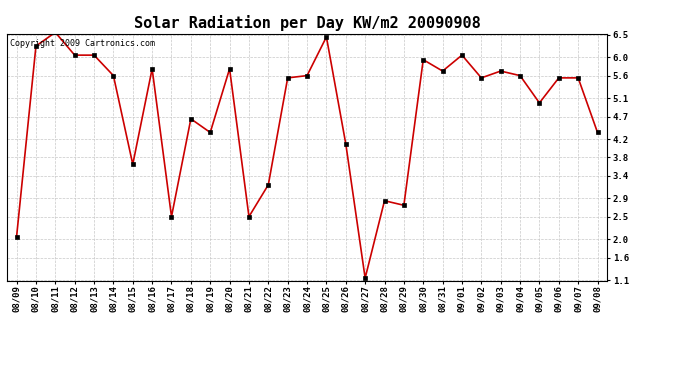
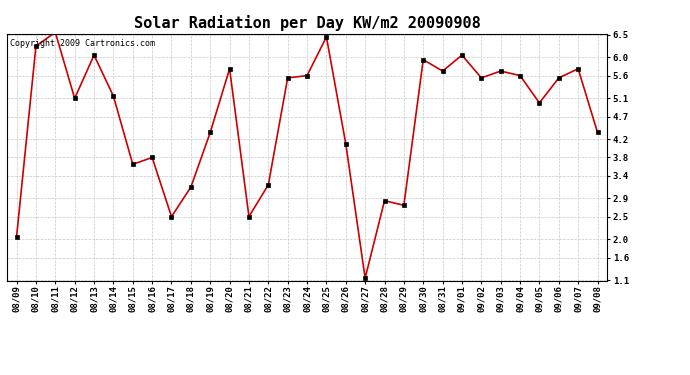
08/12: 6.05 -> 5.10
08/14: 5.60 -> 5.15
08/16: 5.75 -> 3.80
08/18: 4.65 -> 3.15
09/07: 5.55 -> 5.75
